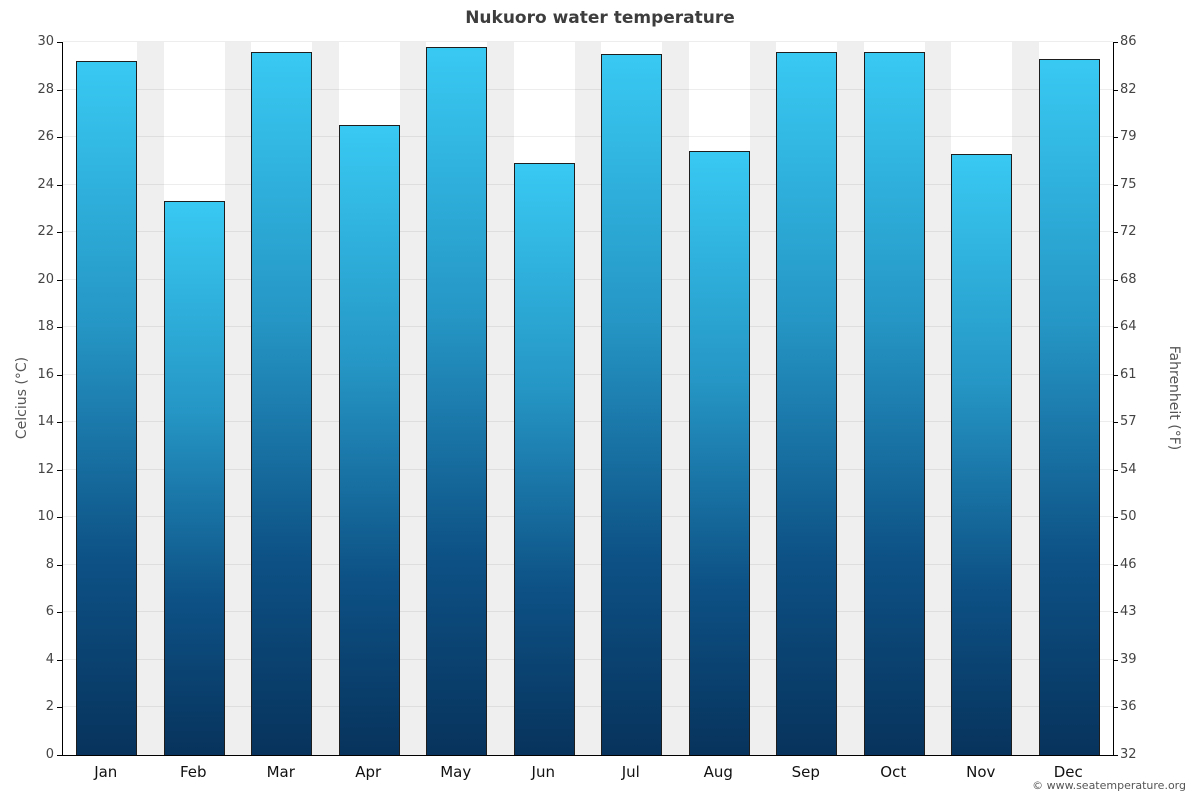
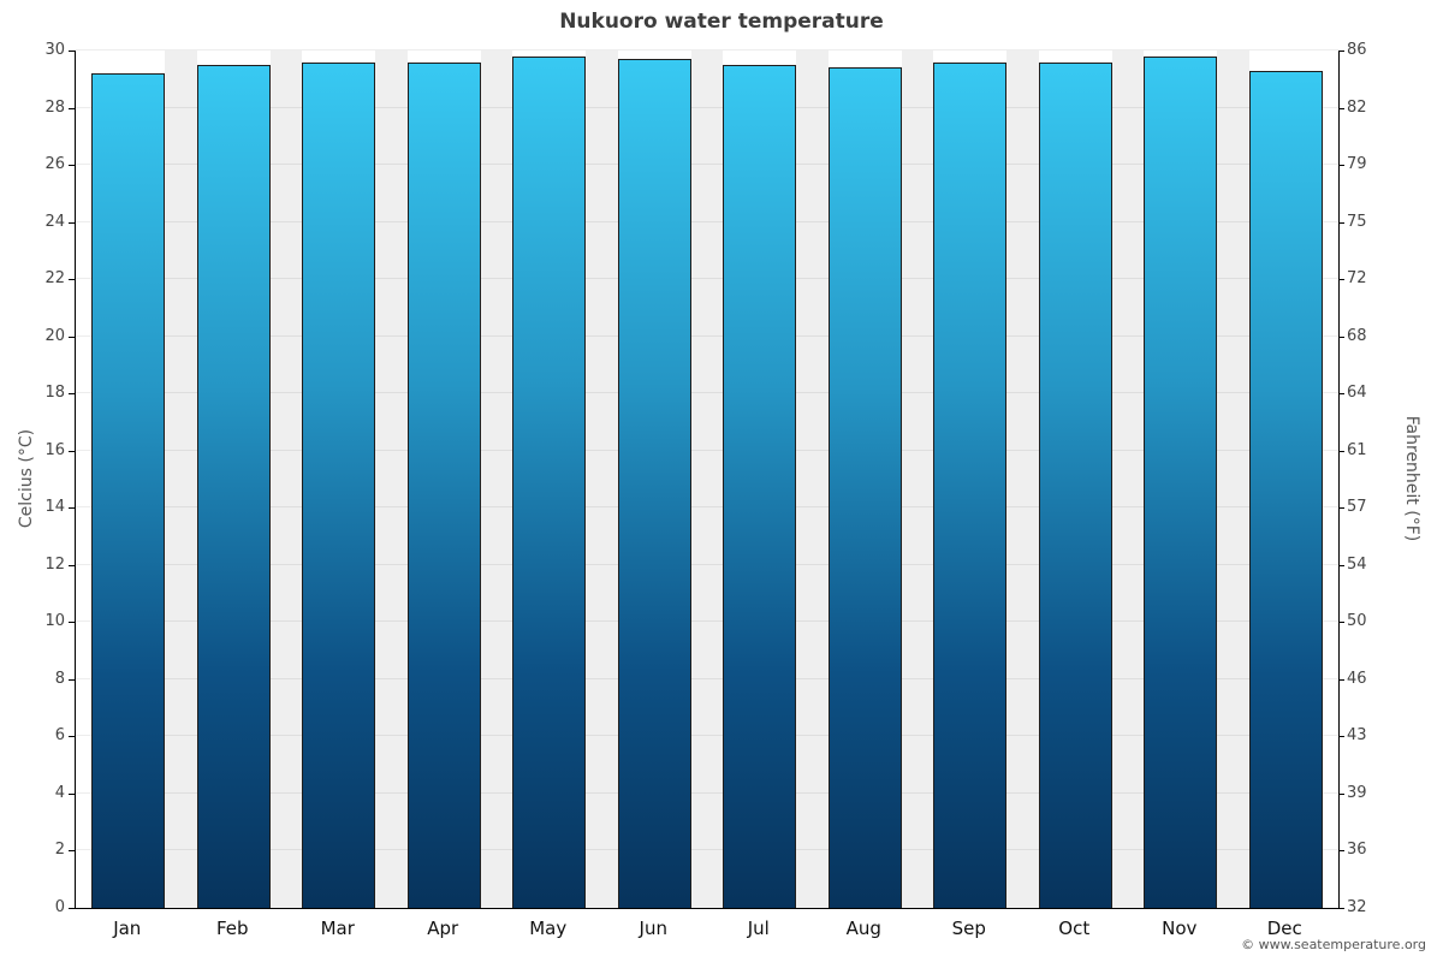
Feb: 23.3 -> 29.5
Apr: 26.5 -> 29.6
Jun: 24.9 -> 29.7
Aug: 25.4 -> 29.4
Nov: 25.3 -> 29.8
